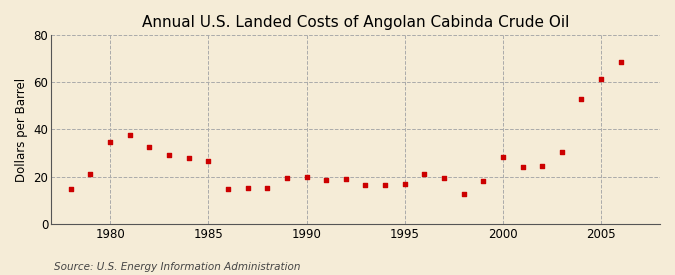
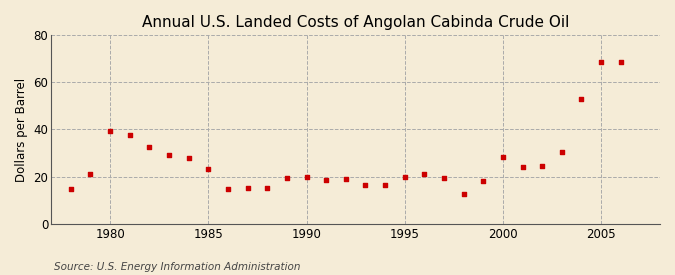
1980: 34.5 -> 39.5
1985: 26.5 -> 23.0
1995: 17.0 -> 20.0
2005: 61.5 -> 68.5
